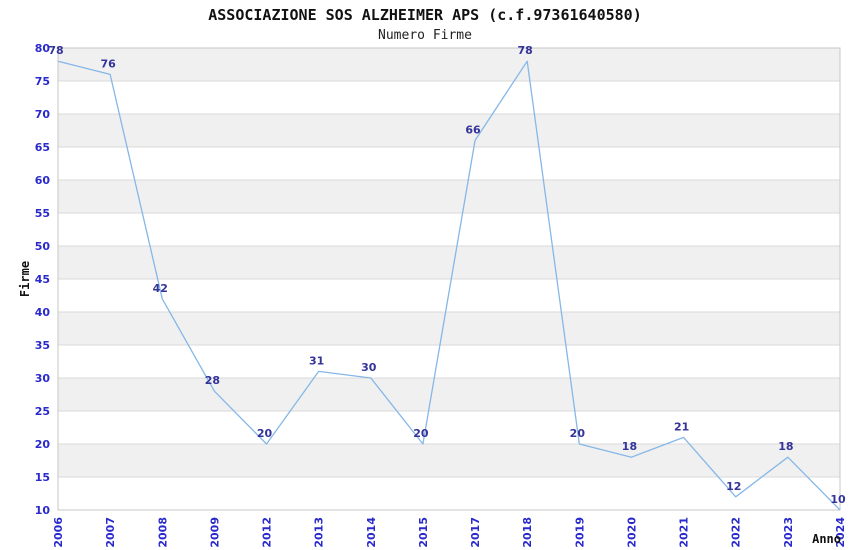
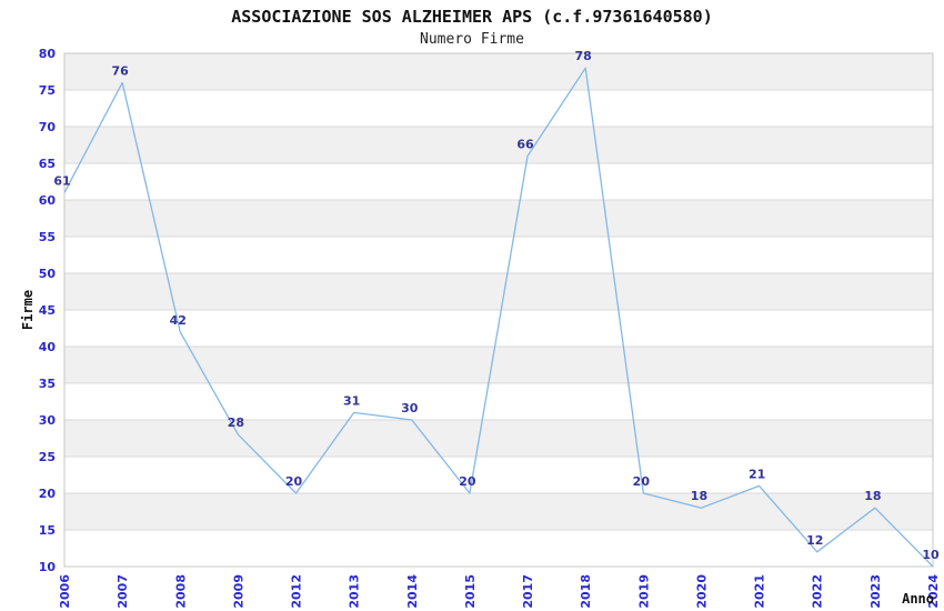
2006: 78 -> 61
